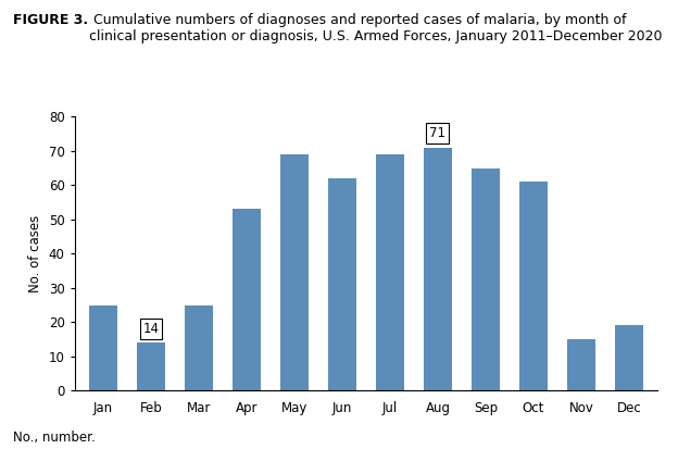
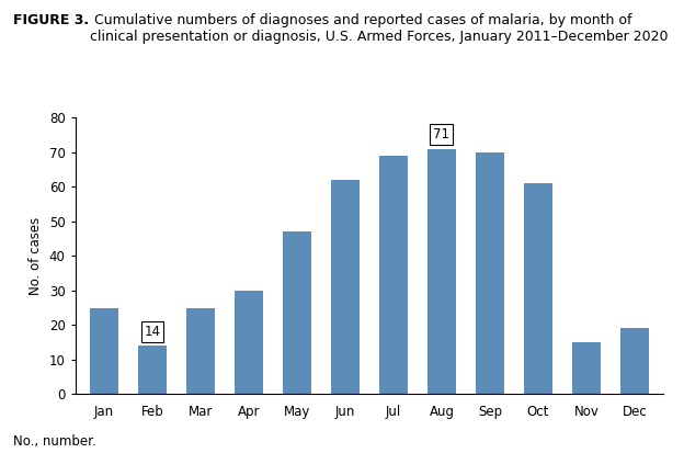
Apr: 53 -> 30
May: 69 -> 47
Sep: 65 -> 70
